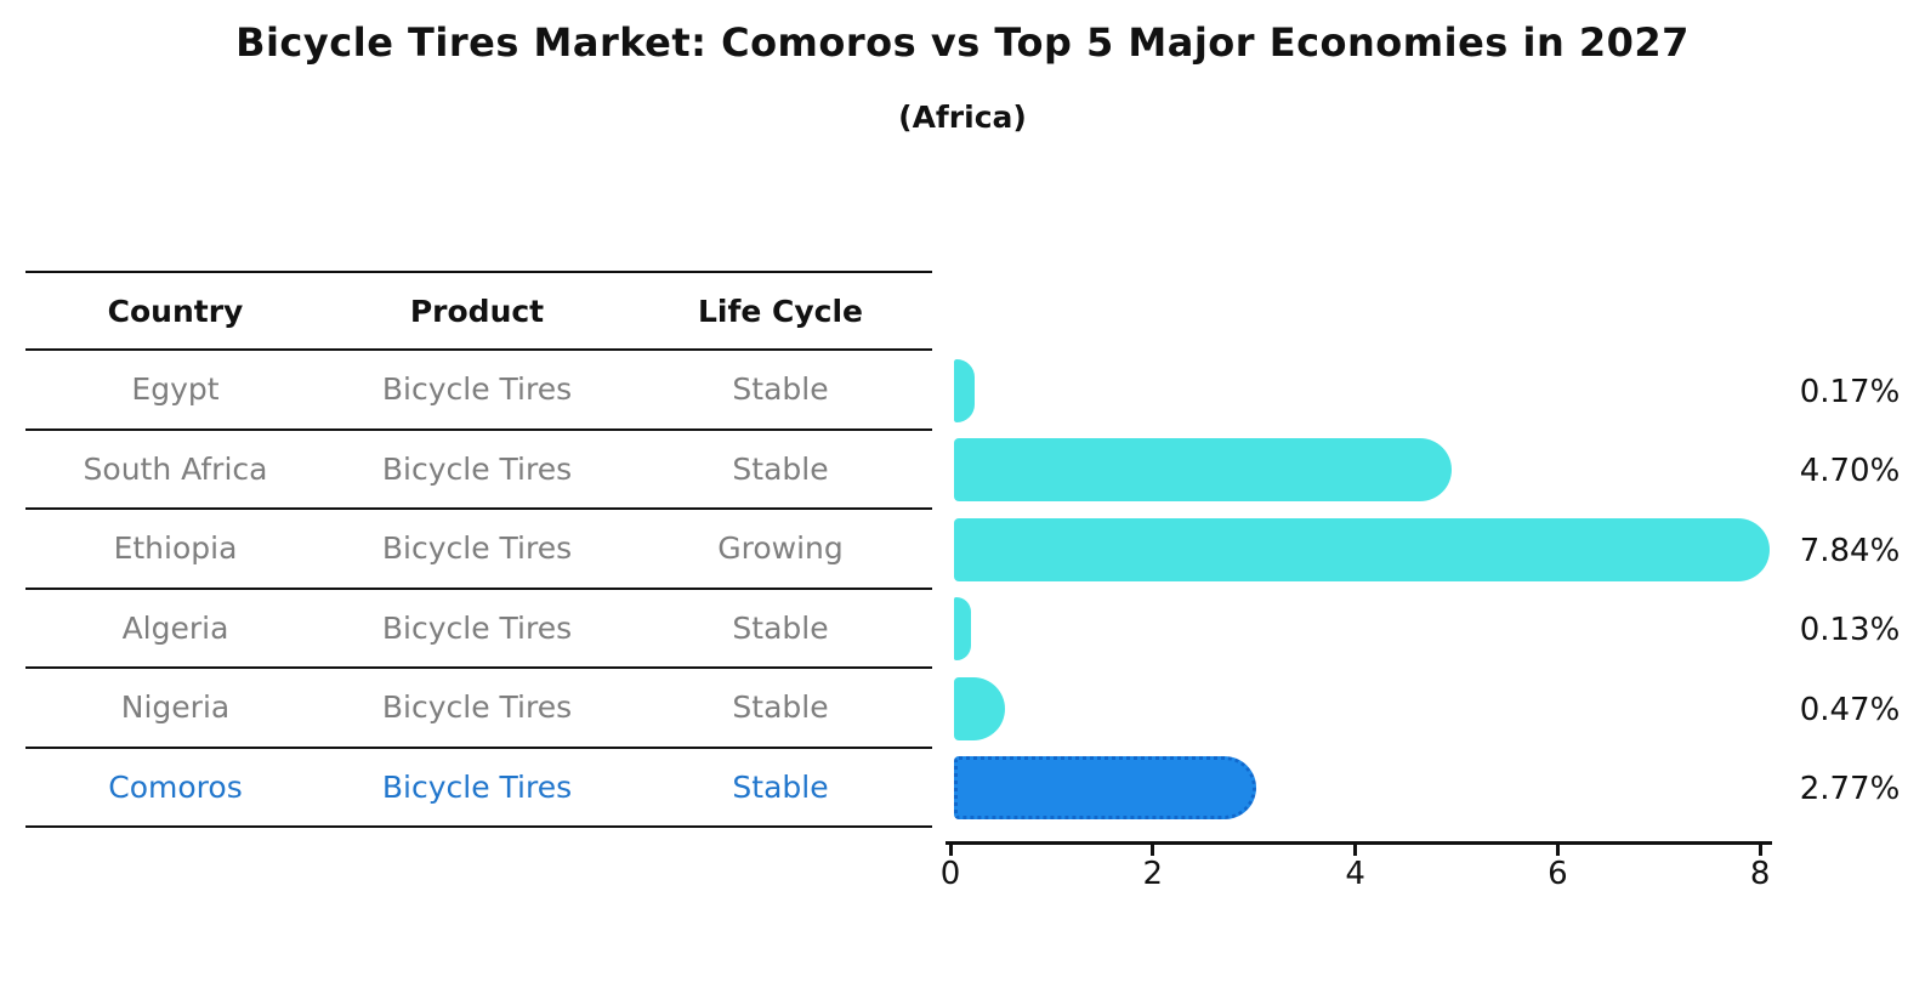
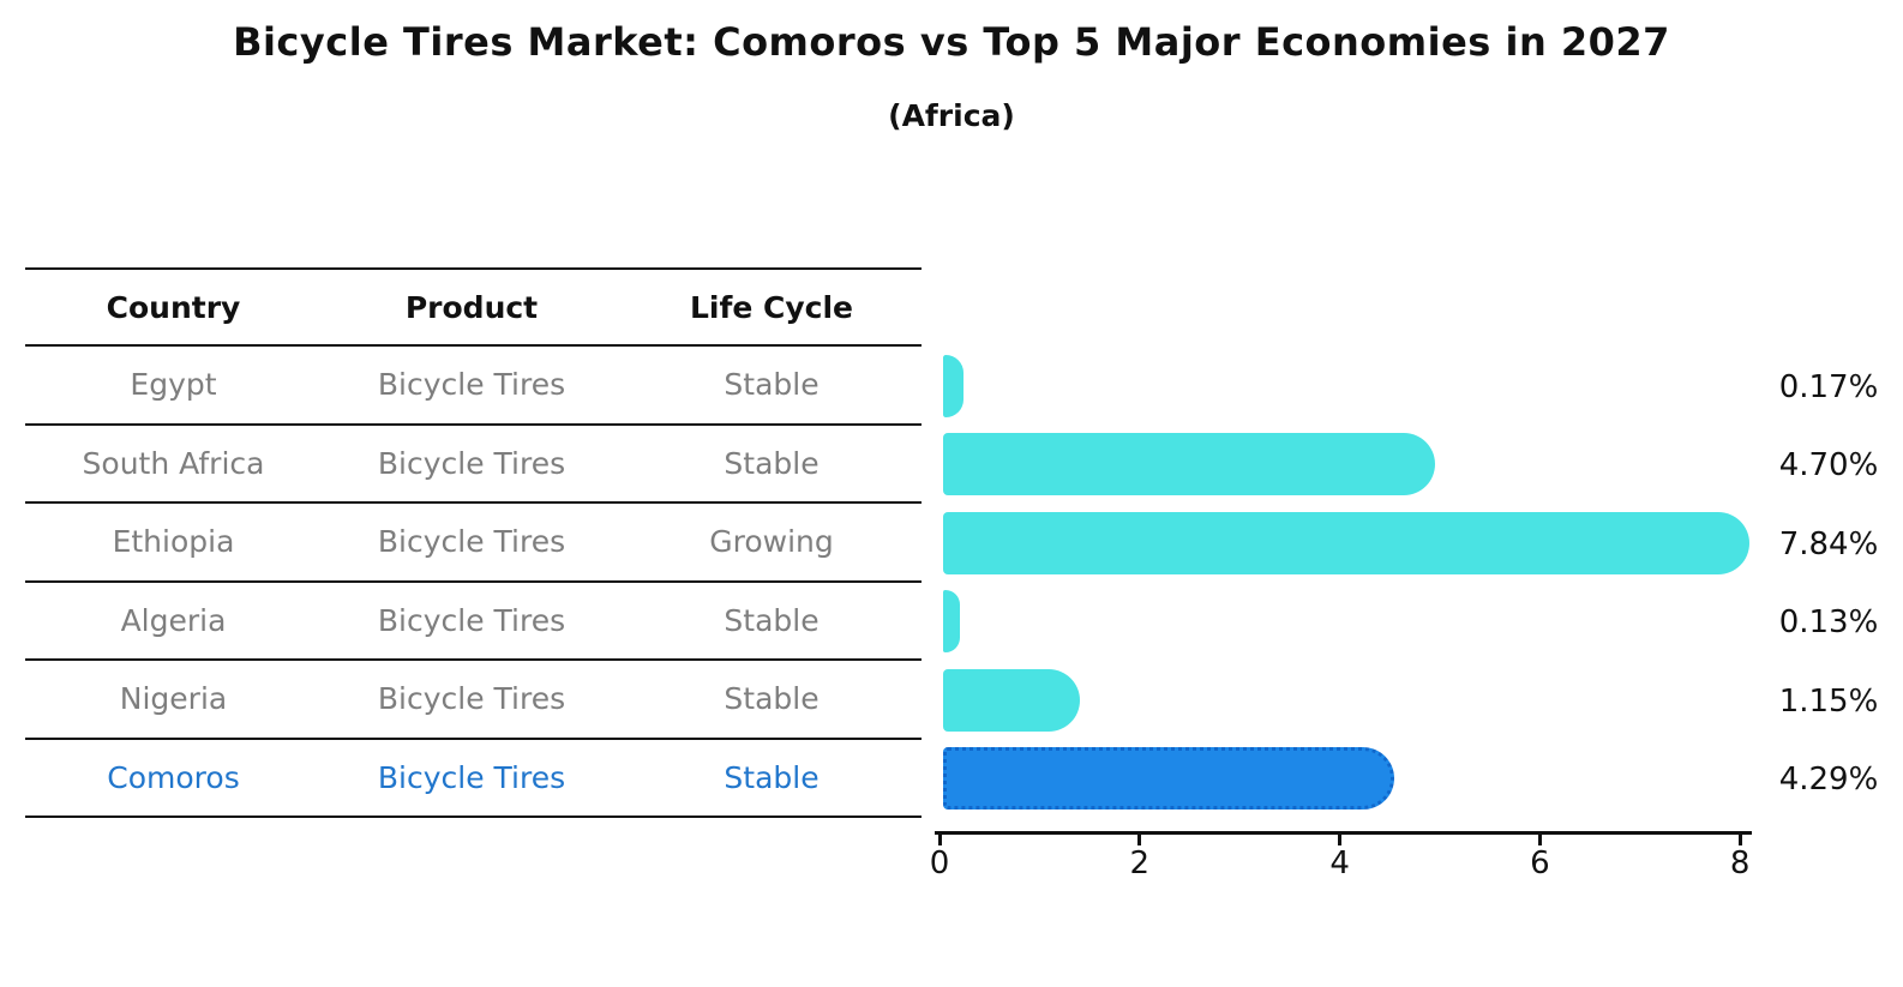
Nigeria: 0.47% -> 1.15%
Comoros: 2.77% -> 4.29%
